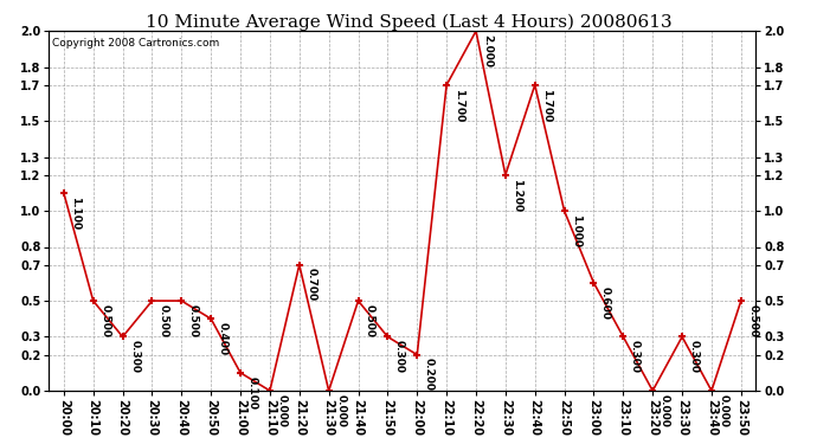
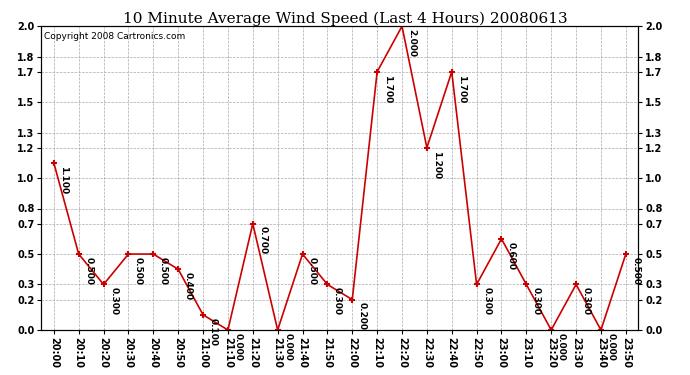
22:50: 1.000 -> 0.300
